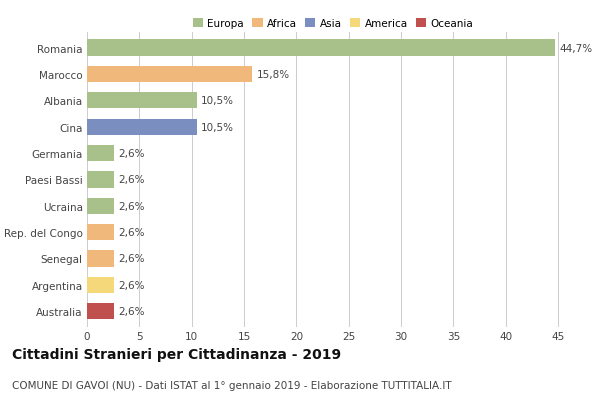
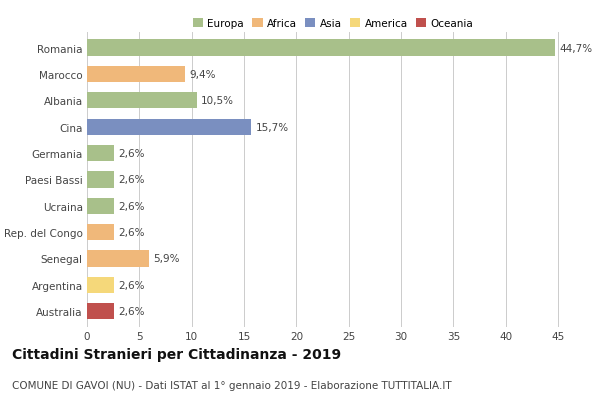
Marocco: 15,8% -> 9,4%
Cina: 10,5% -> 15,7%
Senegal: 2,6% -> 5,9%
